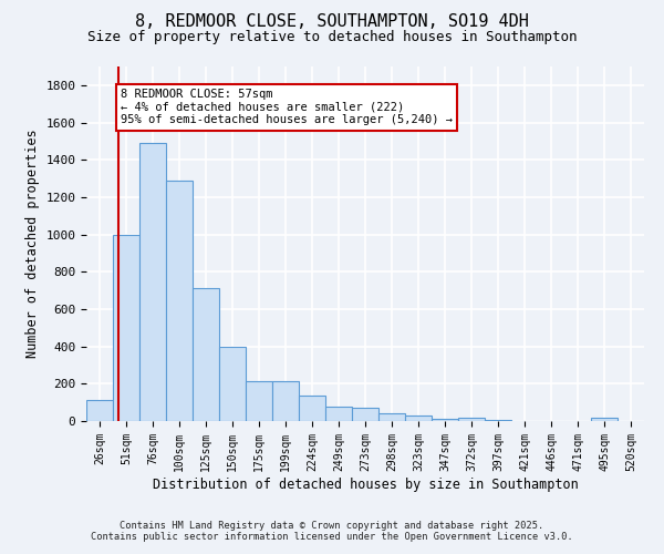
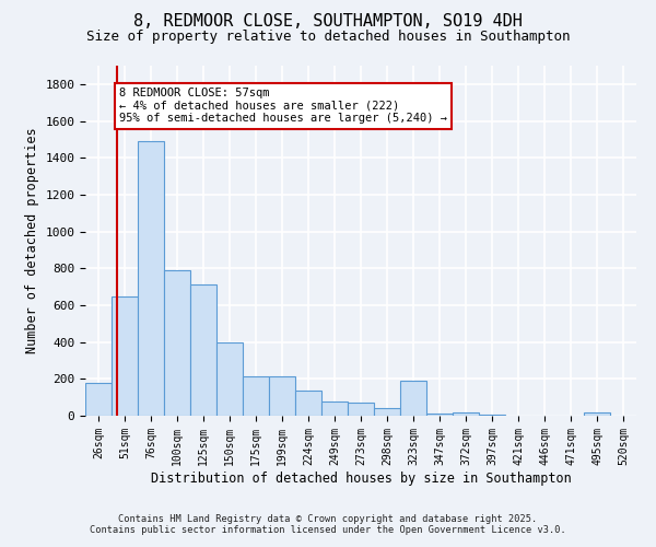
26sqm: 110 -> 180
51sqm: 1000 -> 650
100sqm: 1290 -> 790
323sqm: 30 -> 190
